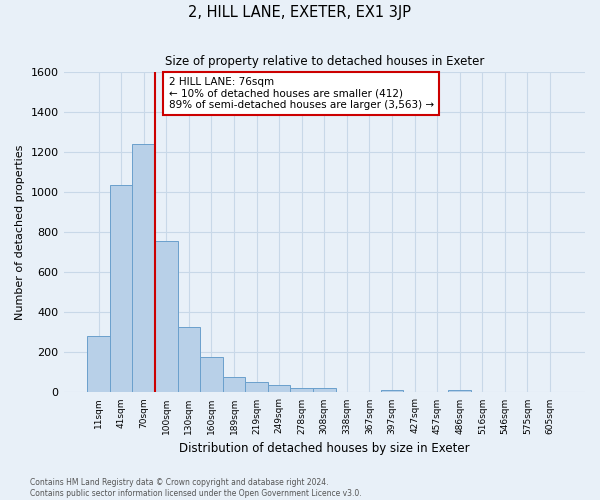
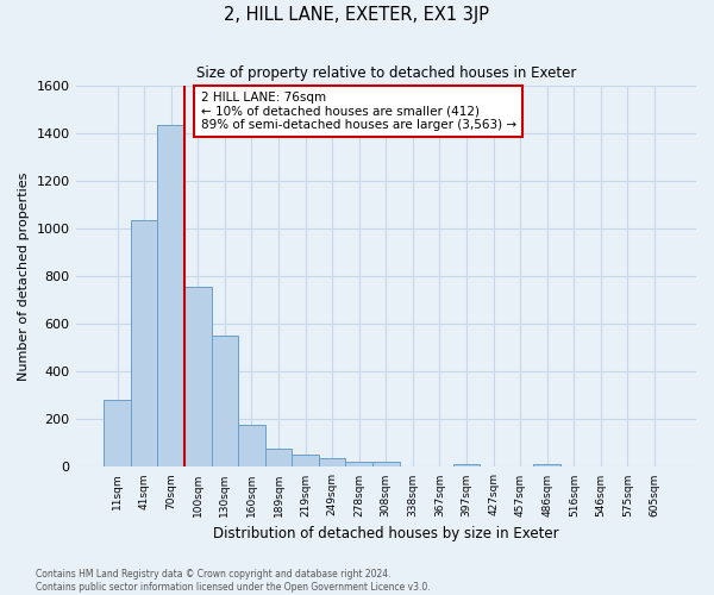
70sqm: 1240 -> 1435
130sqm: 325 -> 550
